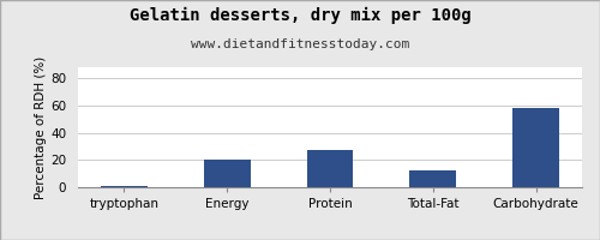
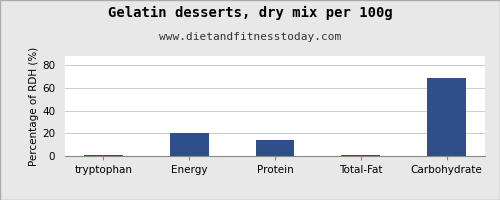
Protein: 27 -> 14
Total-Fat: 12 -> 0
Carbohydrate: 58 -> 69
